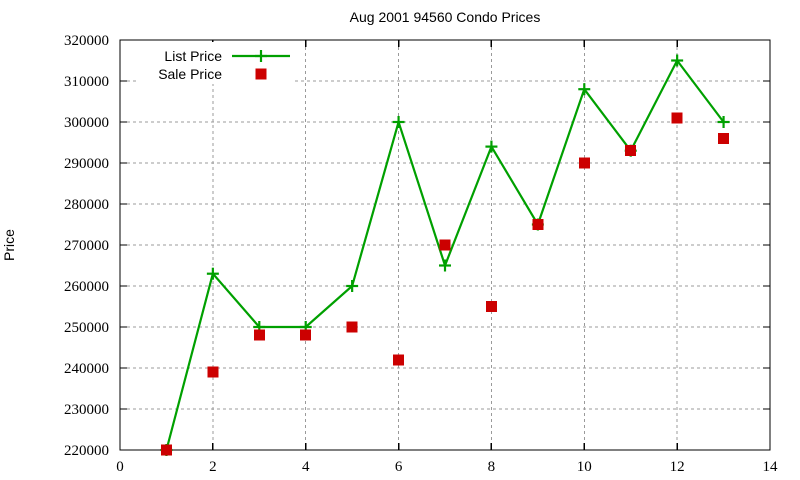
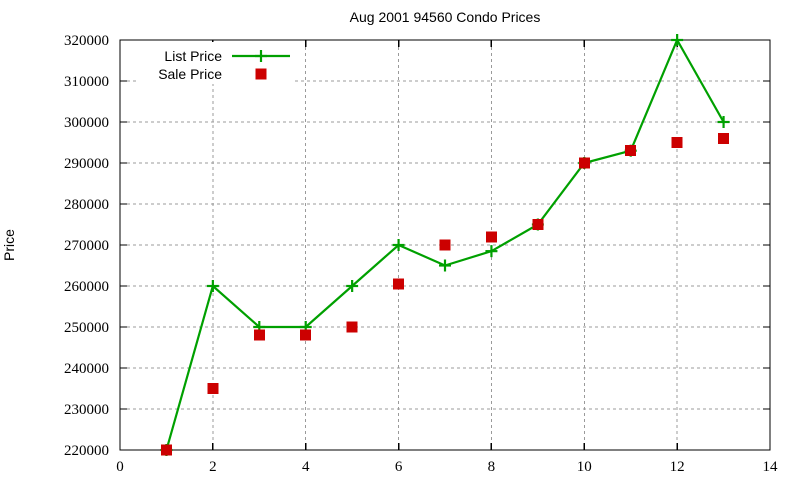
List Price/2: 263000 -> 260000
Sale Price/2: 239000 -> 235000
List Price/6: 300000 -> 270000
Sale Price/6: 242000 -> 260000
List Price/8: 294000 -> 268000
Sale Price/8: 255000 -> 272000
List Price/10: 308000 -> 290000
List Price/12: 315000 -> 320000
Sale Price/12: 301000 -> 295000
